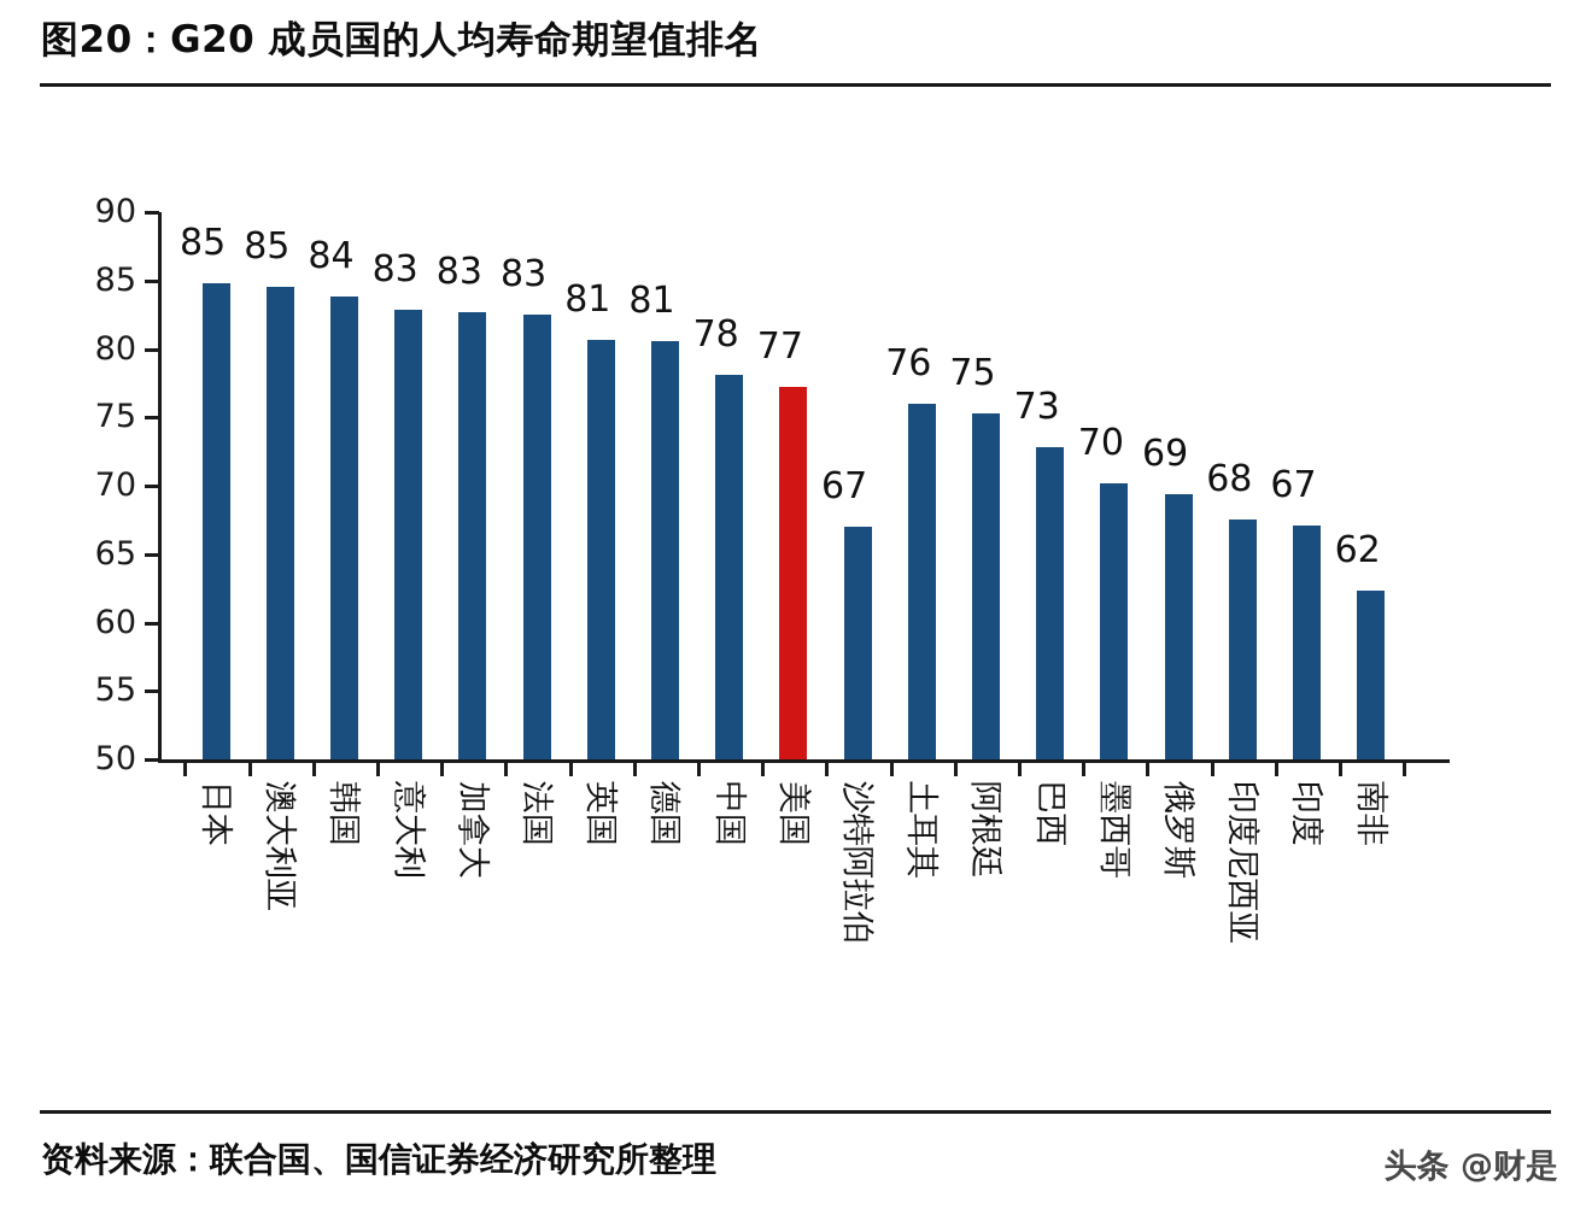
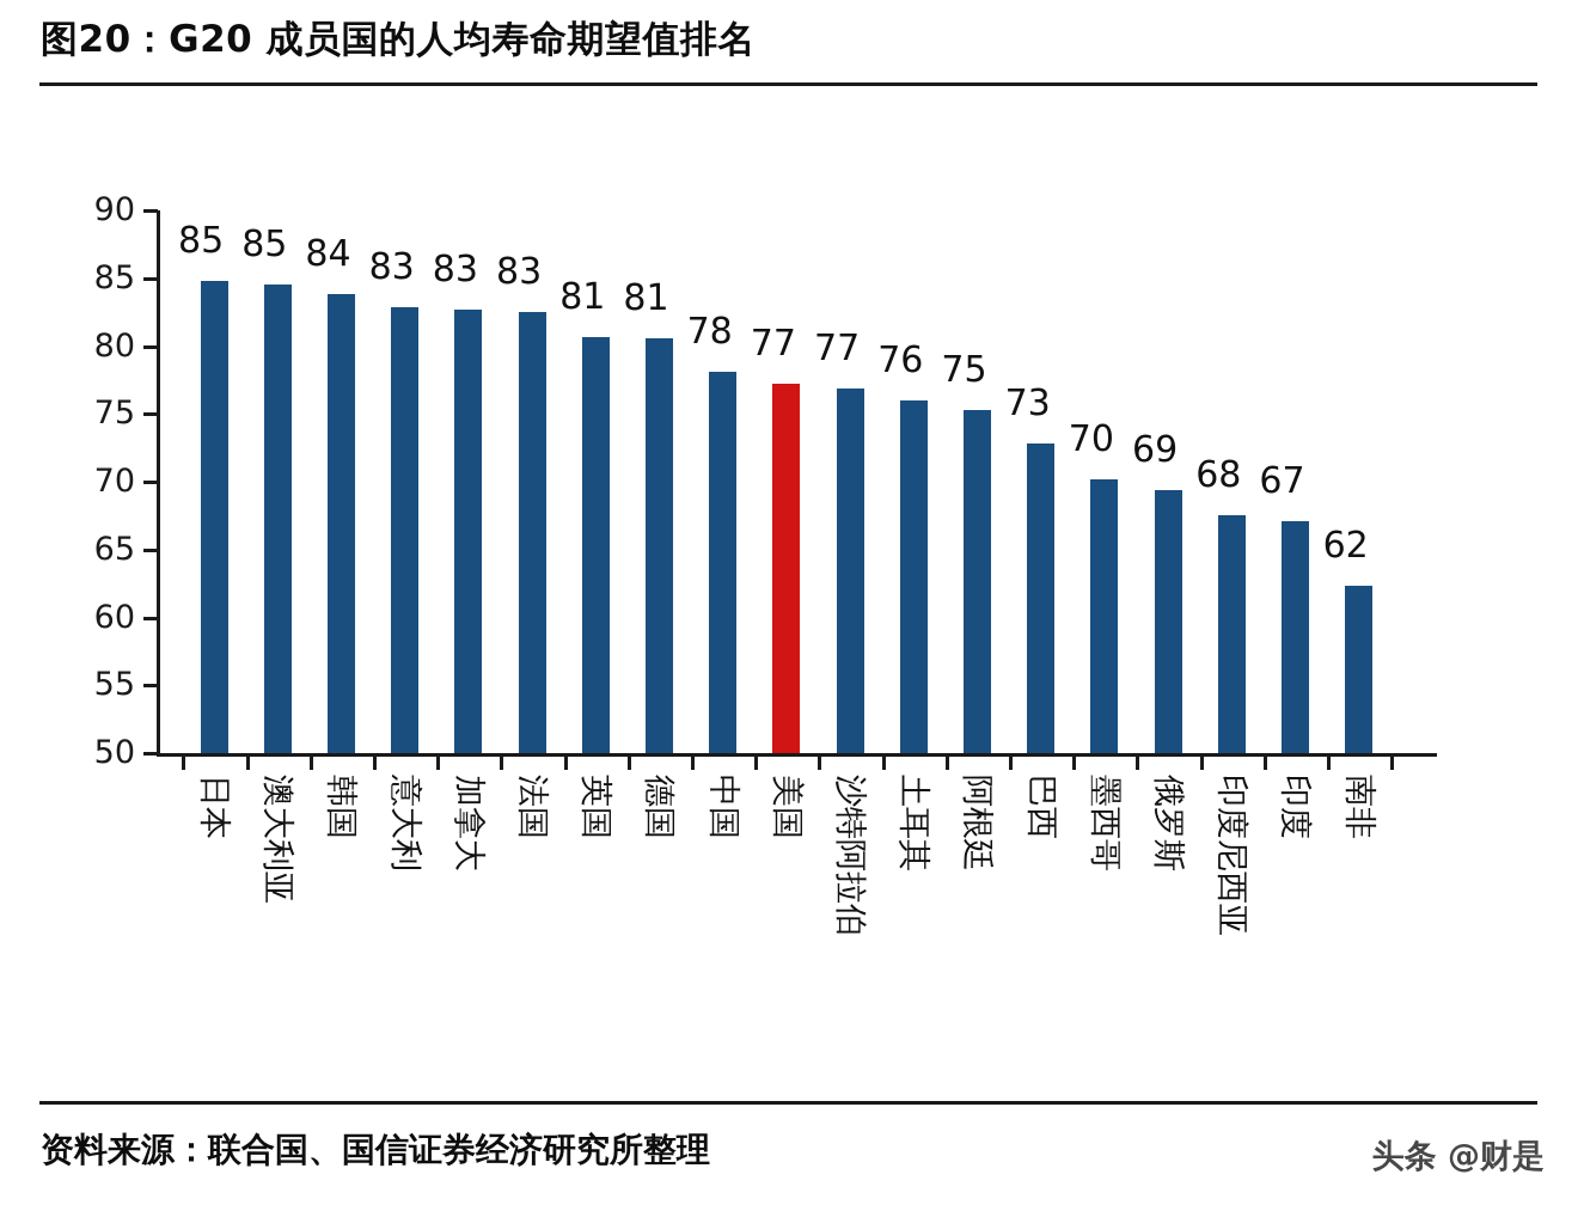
沙特阿拉伯: 67 -> 77
